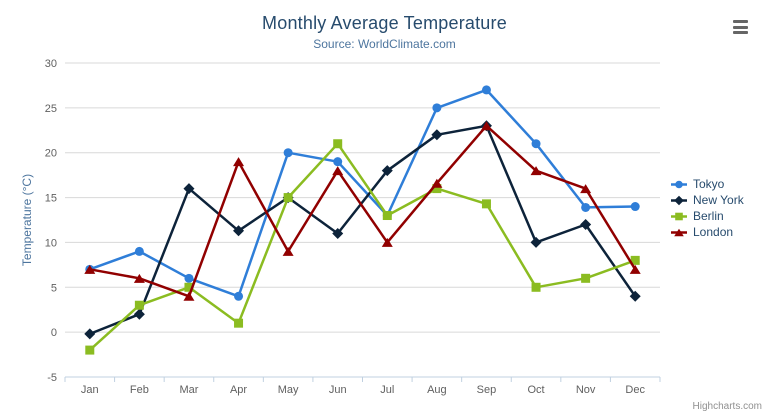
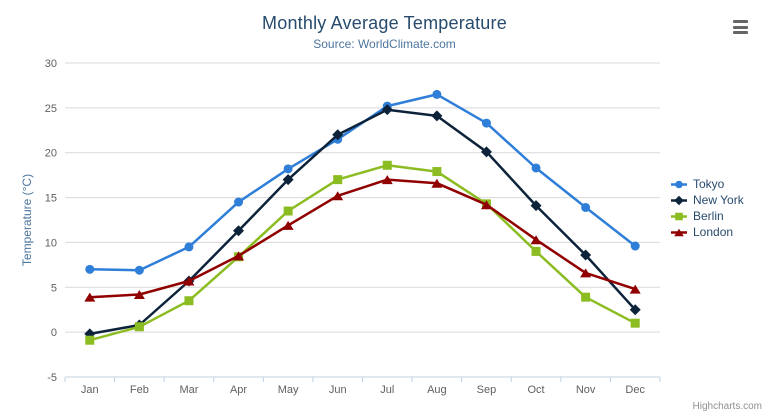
Berlin/Jan: -2 -> -1
London/Jan: 7 -> 4
Tokyo/Feb: 9 -> 7
New York/Feb: 2 -> 1
Berlin/Feb: 3 -> 1
London/Feb: 6 -> 4
Tokyo/Mar: 6 -> 10
New York/Mar: 16 -> 6
Berlin/Mar: 5 -> 4
London/Mar: 4 -> 6
Tokyo/Apr: 4 -> 14
Berlin/Apr: 1 -> 8
London/Apr: 19 -> 8
Tokyo/May: 20 -> 18
New York/May: 15 -> 17
Berlin/May: 15 -> 14
London/May: 9 -> 12
Tokyo/Jun: 19 -> 22
New York/Jun: 11 -> 22
Berlin/Jun: 21 -> 17
London/Jun: 18 -> 15
Tokyo/Jul: 13 -> 25
New York/Jul: 18 -> 25
Berlin/Jul: 13 -> 19
London/Jul: 10 -> 17
Tokyo/Aug: 25 -> 26
New York/Aug: 22 -> 24
Berlin/Aug: 16 -> 18
Tokyo/Sep: 27 -> 23
New York/Sep: 23 -> 20
London/Sep: 23 -> 14
Tokyo/Oct: 21 -> 18
New York/Oct: 10 -> 14
Berlin/Oct: 5 -> 9
London/Oct: 18 -> 10
New York/Nov: 12 -> 9
Berlin/Nov: 6 -> 4
London/Nov: 16 -> 7
Tokyo/Dec: 14 -> 10
New York/Dec: 4 -> 2
Berlin/Dec: 8 -> 1
London/Dec: 7 -> 5
